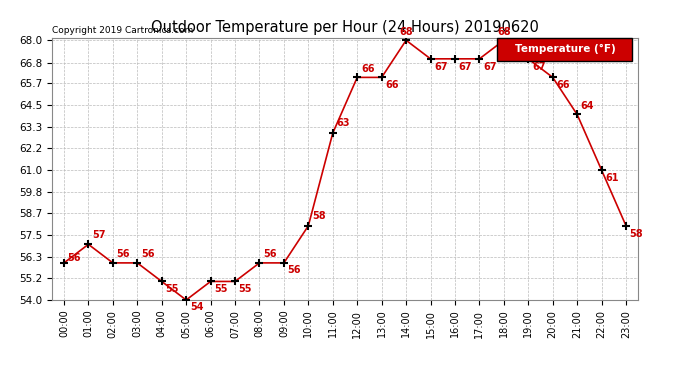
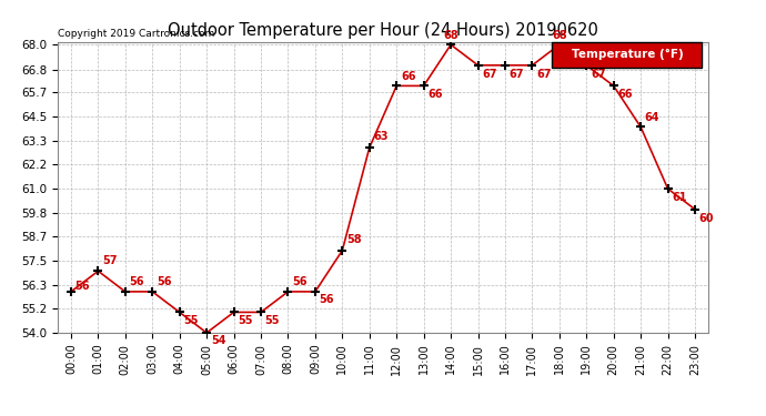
23:00: 58 -> 60
